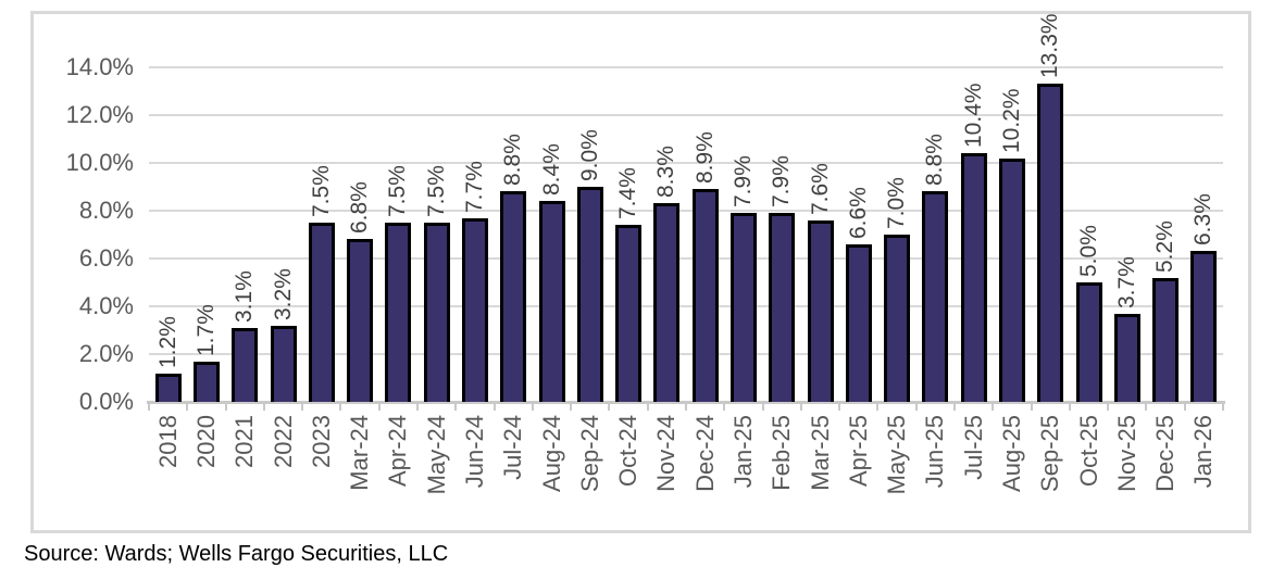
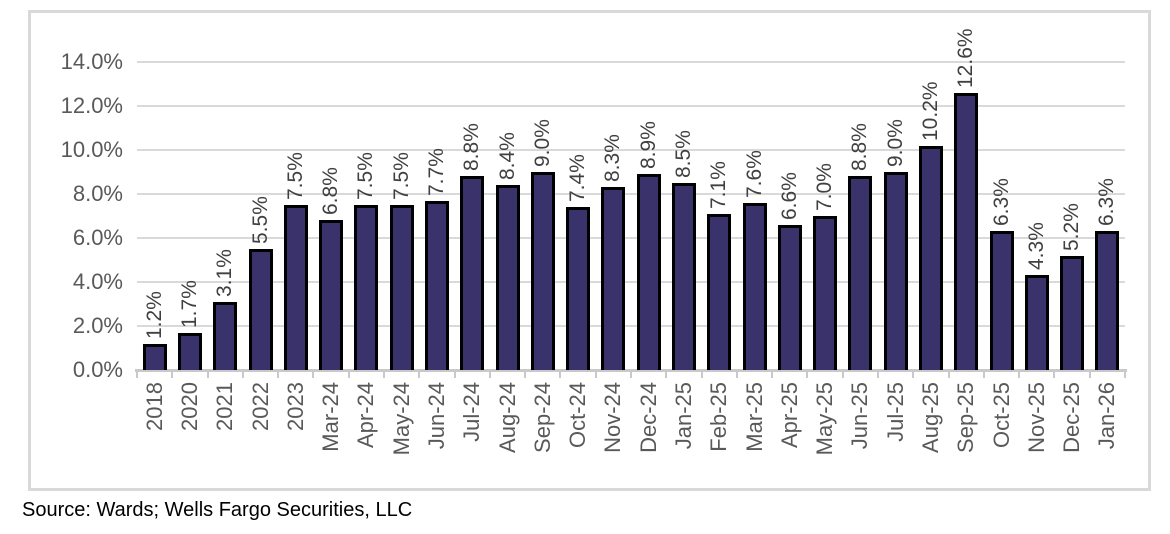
2022: 3.2% -> 5.5%
Jan-25: 7.9% -> 8.5%
Feb-25: 7.9% -> 7.1%
Jul-25: 10.4% -> 9.0%
Sep-25: 13.3% -> 12.6%
Oct-25: 5.0% -> 6.3%
Nov-25: 3.7% -> 4.3%
